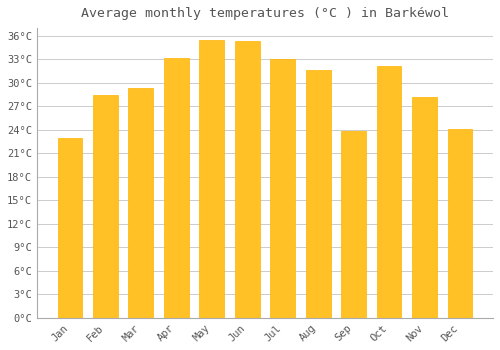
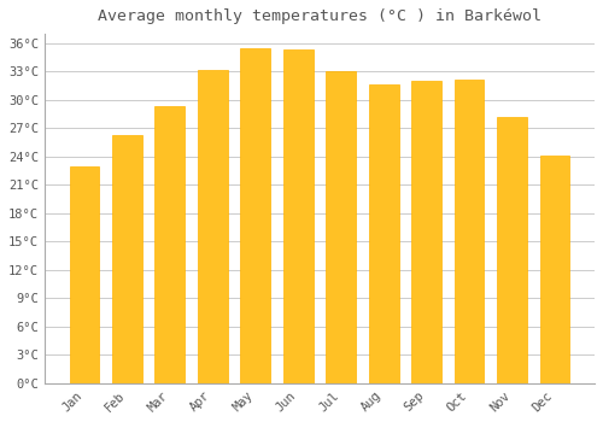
Feb: 28.4°C -> 26.3°C
Sep: 23.8°C -> 32.0°C
